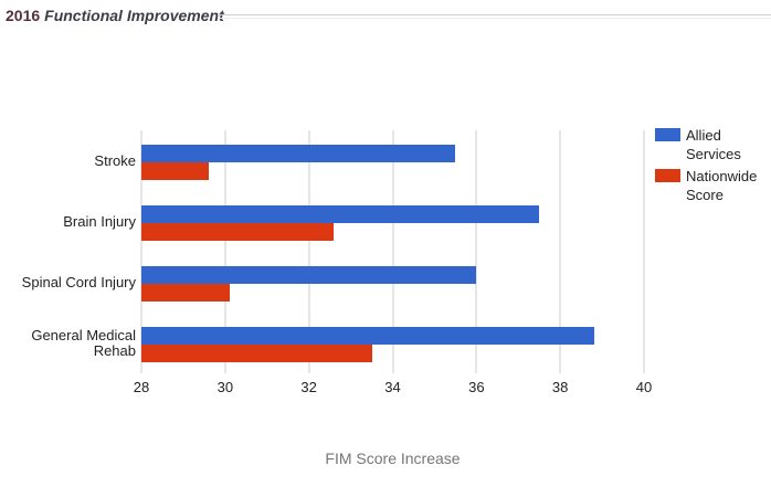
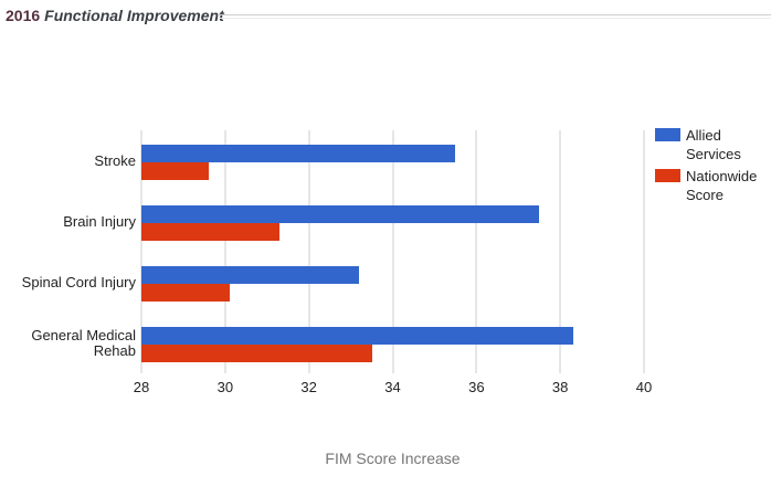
Nationwide Score/Brain Injury: 32.6 -> 31.3
Allied Services/Spinal Cord Injury: 36.0 -> 33.2
Allied Services/General Medical Rehab: 38.8 -> 38.3
